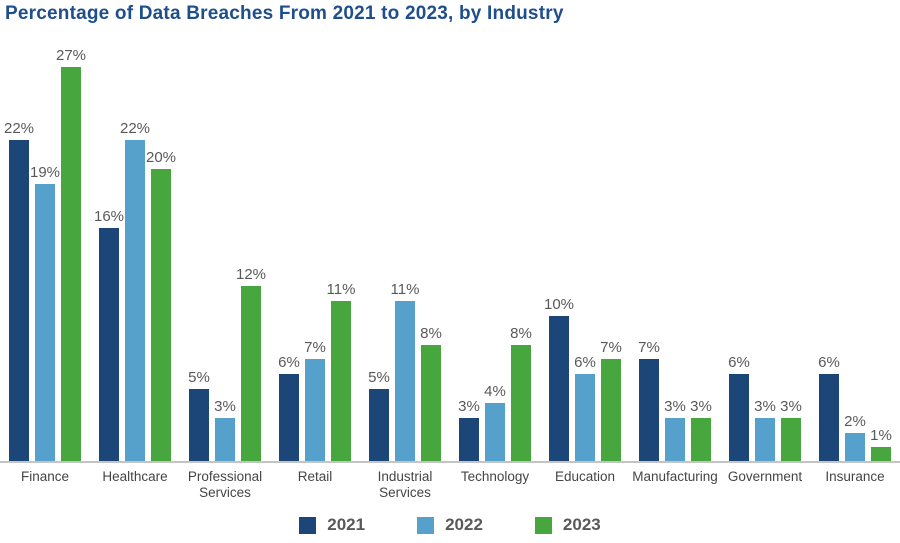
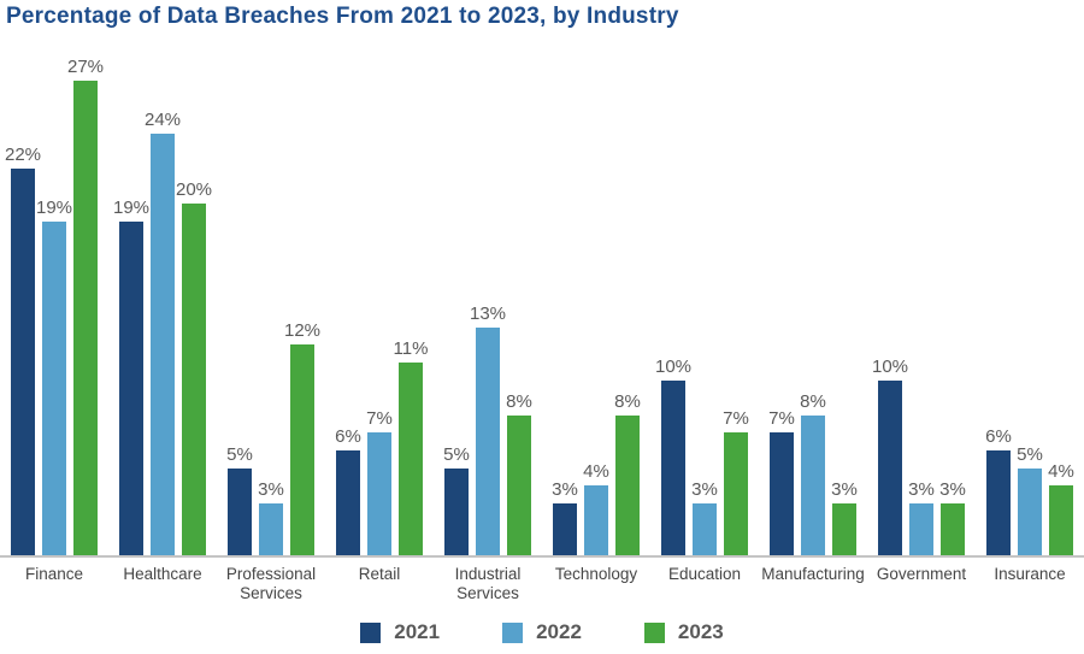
2021/Healthcare: 16% -> 19%
2022/Healthcare: 22% -> 24%
2022/Industrial Services: 11% -> 13%
2022/Education: 6% -> 3%
2022/Manufacturing: 3% -> 8%
2021/Government: 6% -> 10%
2022/Insurance: 2% -> 5%
2023/Insurance: 1% -> 4%
